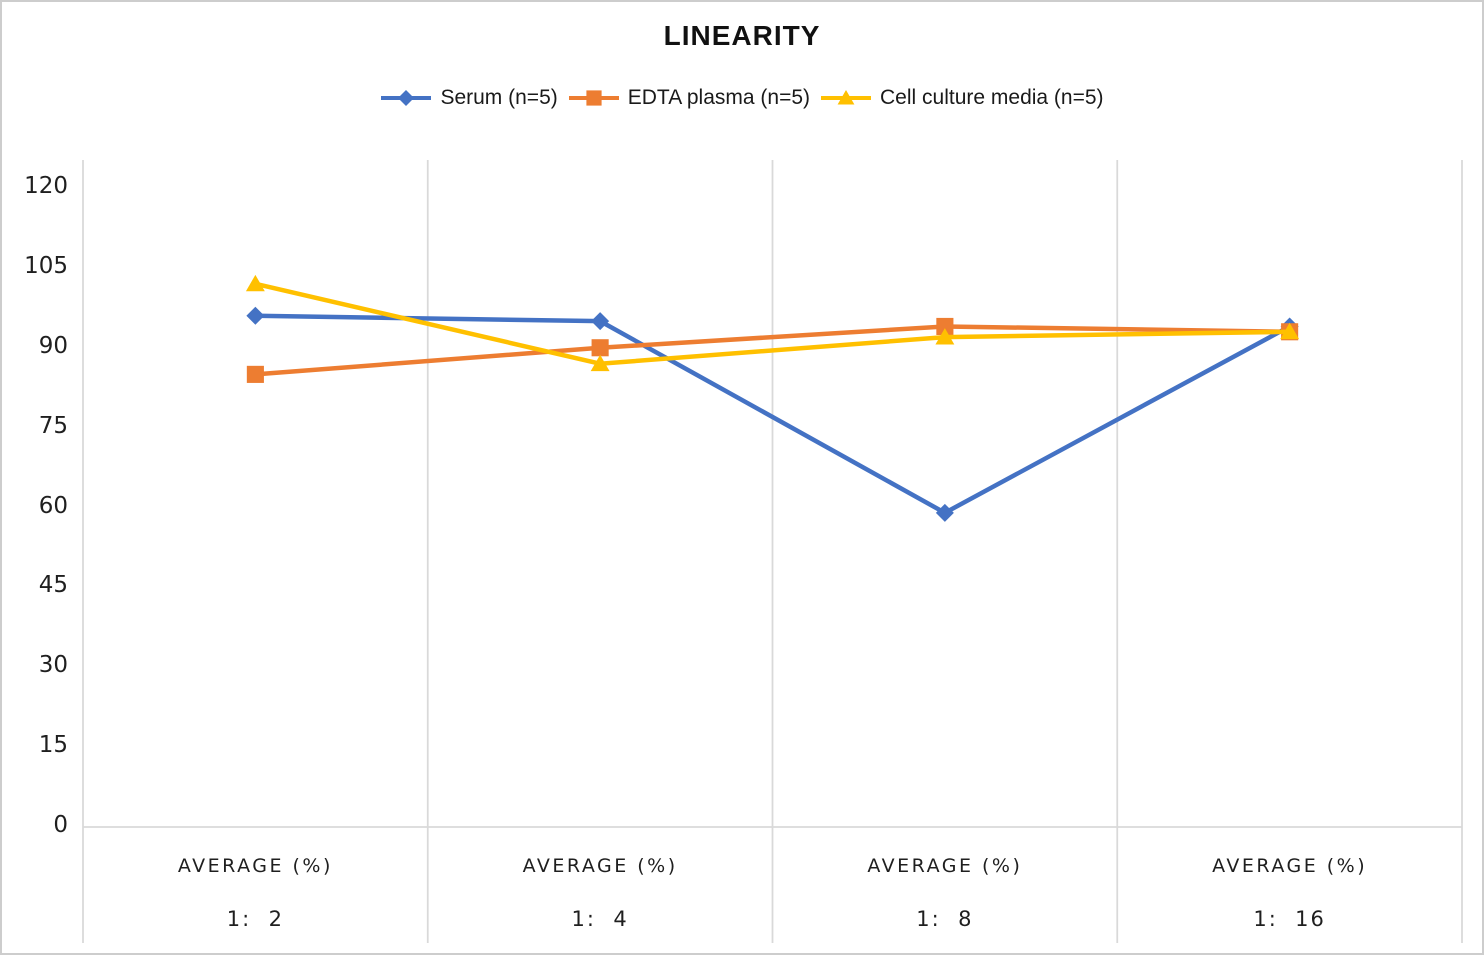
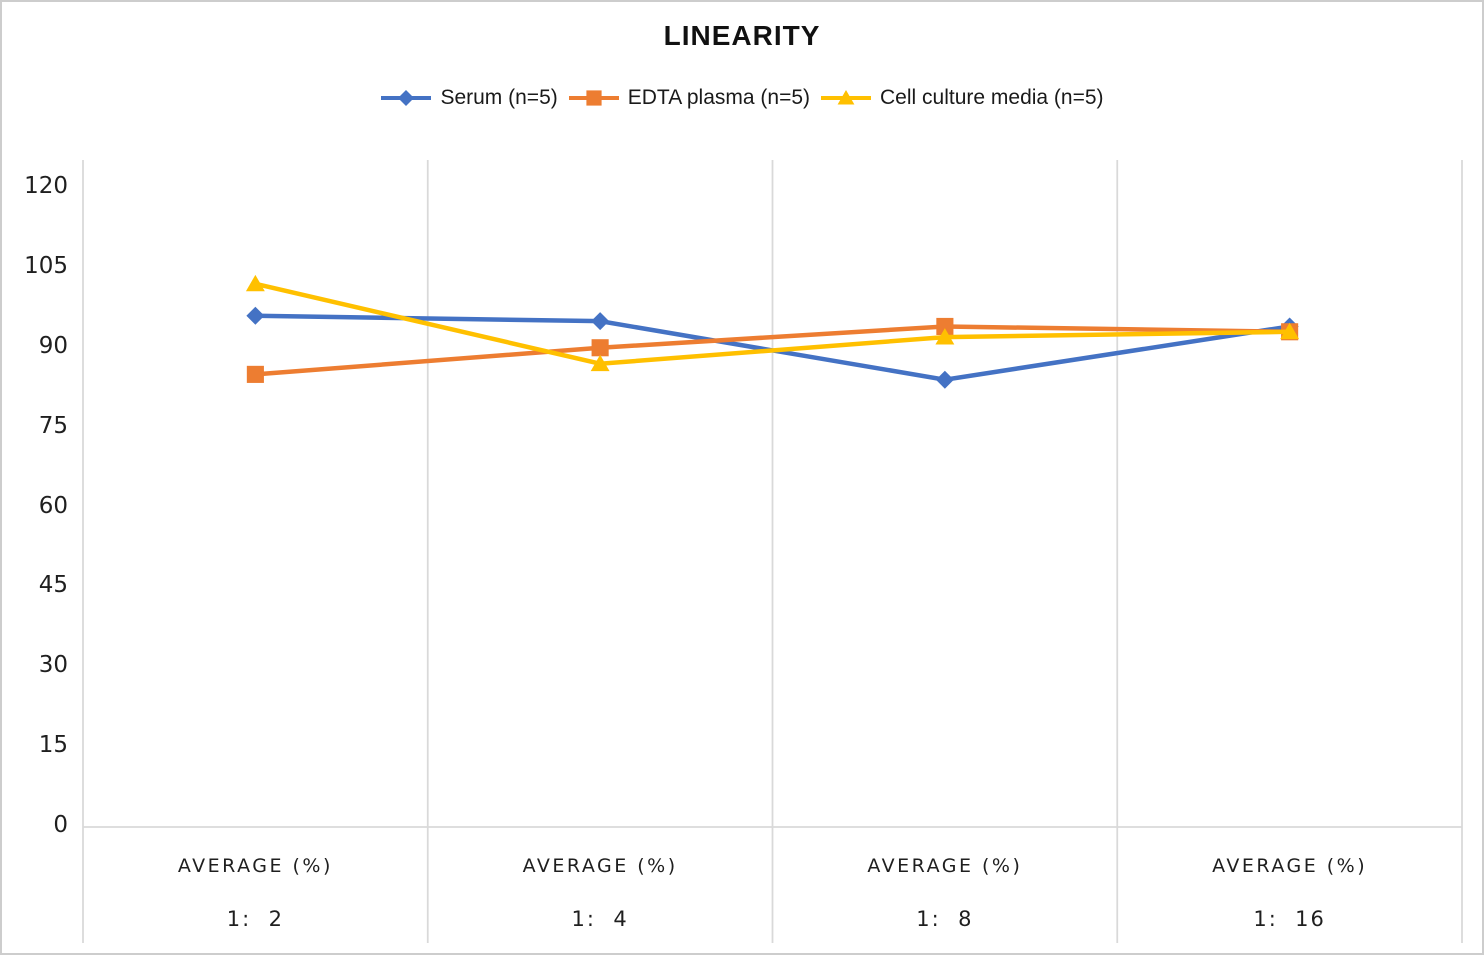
Serum (n=5)/1: 8: 59 -> 84
